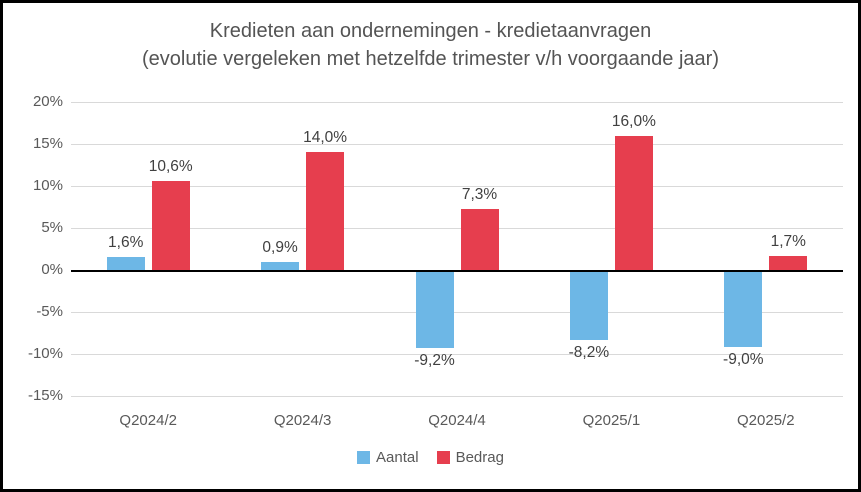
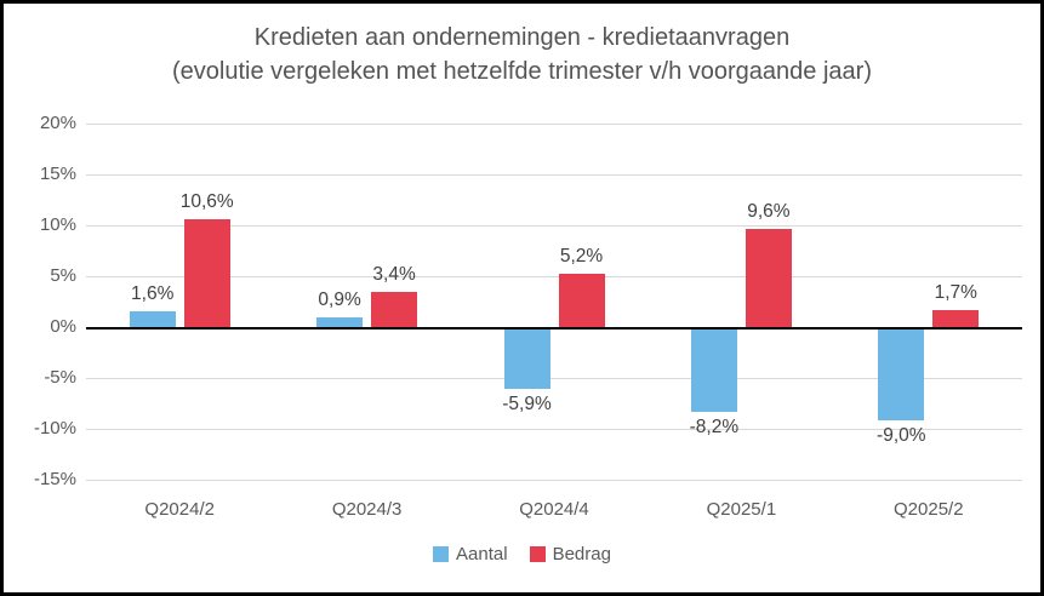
Bedrag/Q2024/3: 14,0% -> 3,4%
Aantal/Q2024/4: -9,2% -> -5,9%
Bedrag/Q2024/4: 7,3% -> 5,2%
Bedrag/Q2025/1: 16,0% -> 9,6%
